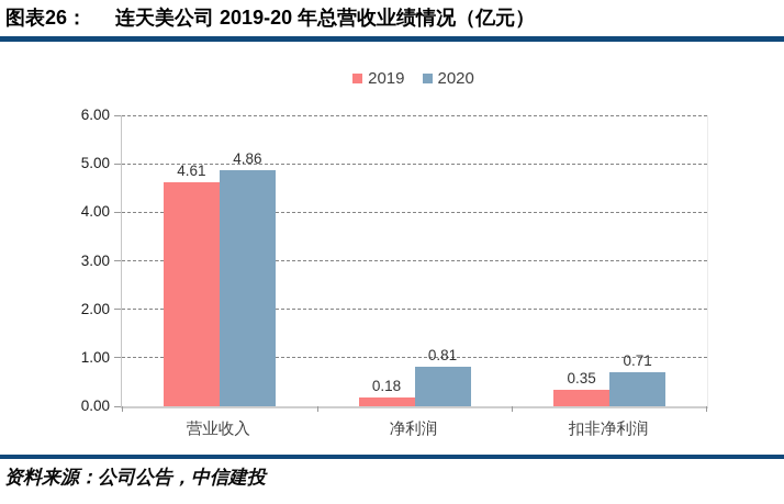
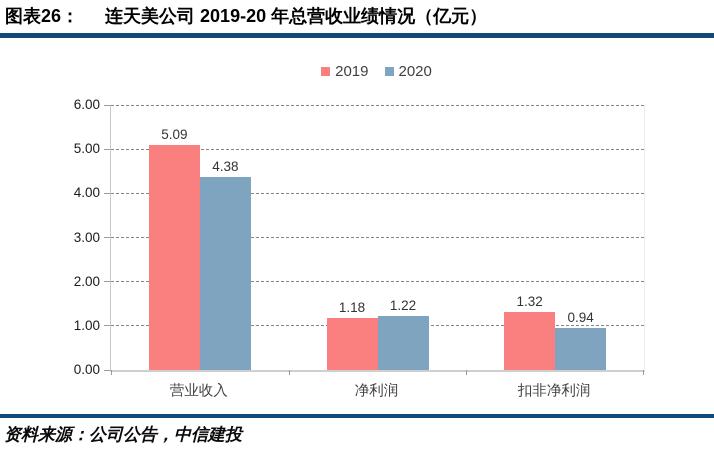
2019/营业收入: 4.61 -> 5.09
2020/营业收入: 4.86 -> 4.38
2019/净利润: 0.18 -> 1.18
2020/净利润: 0.81 -> 1.22
2019/扣非净利润: 0.35 -> 1.32
2020/扣非净利润: 0.71 -> 0.94
